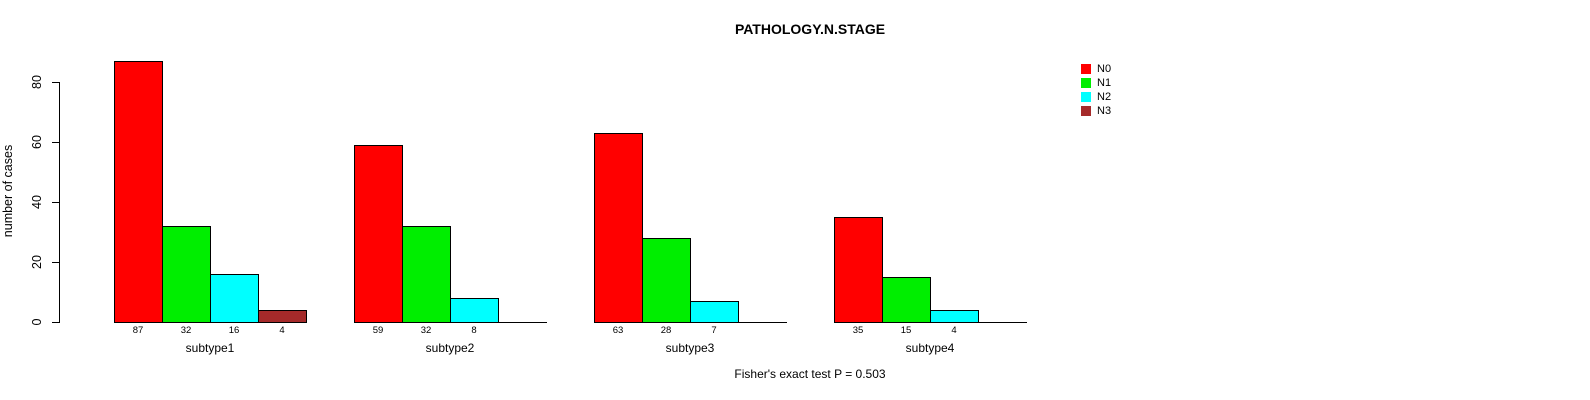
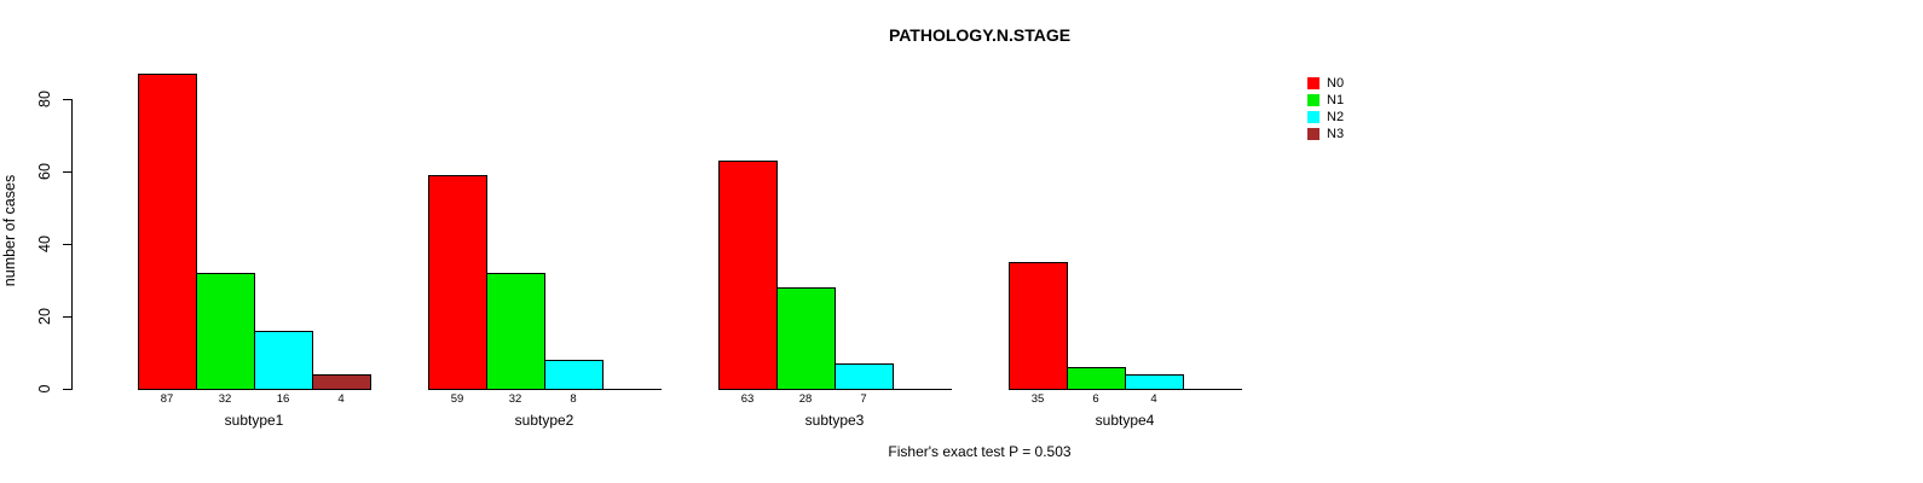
N1/subtype4: 15 -> 6
